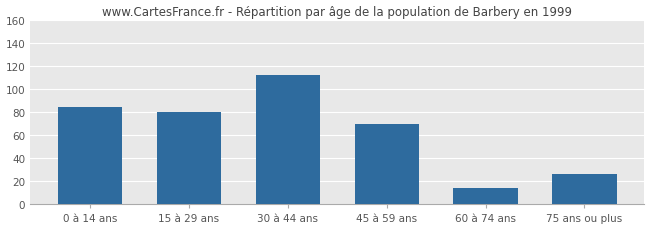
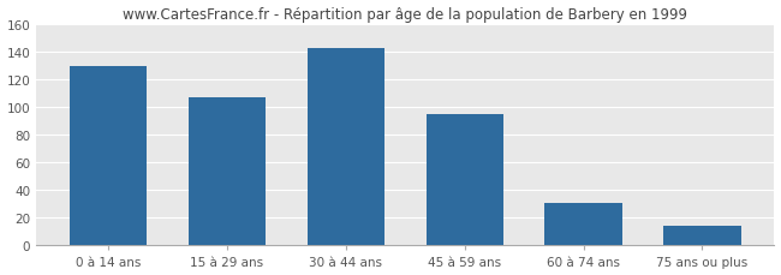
0 à 14 ans: 85 -> 130
15 à 29 ans: 80 -> 107
30 à 44 ans: 112 -> 143
45 à 59 ans: 70 -> 95
60 à 74 ans: 14 -> 31
75 ans ou plus: 26 -> 14
